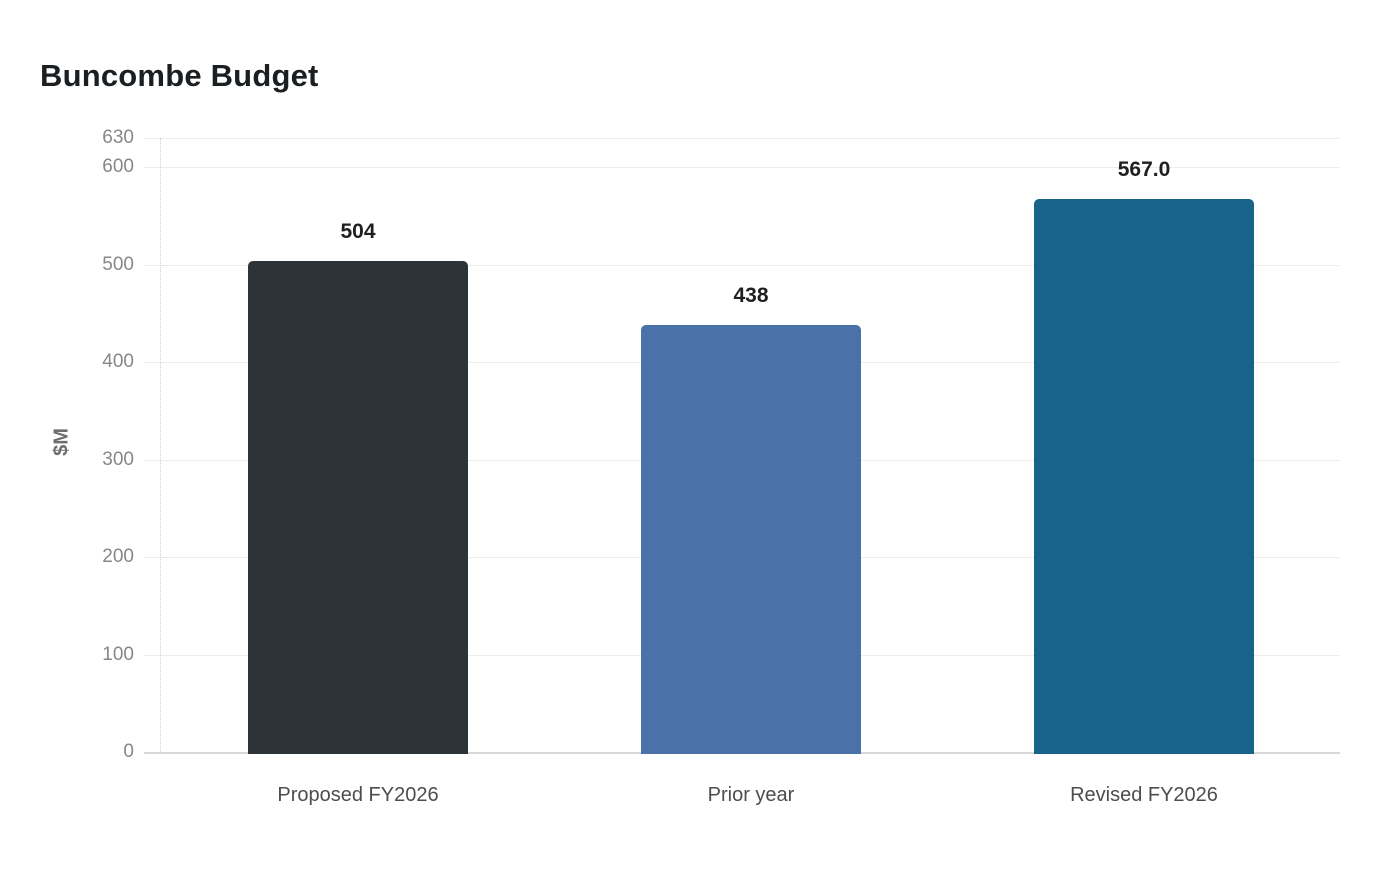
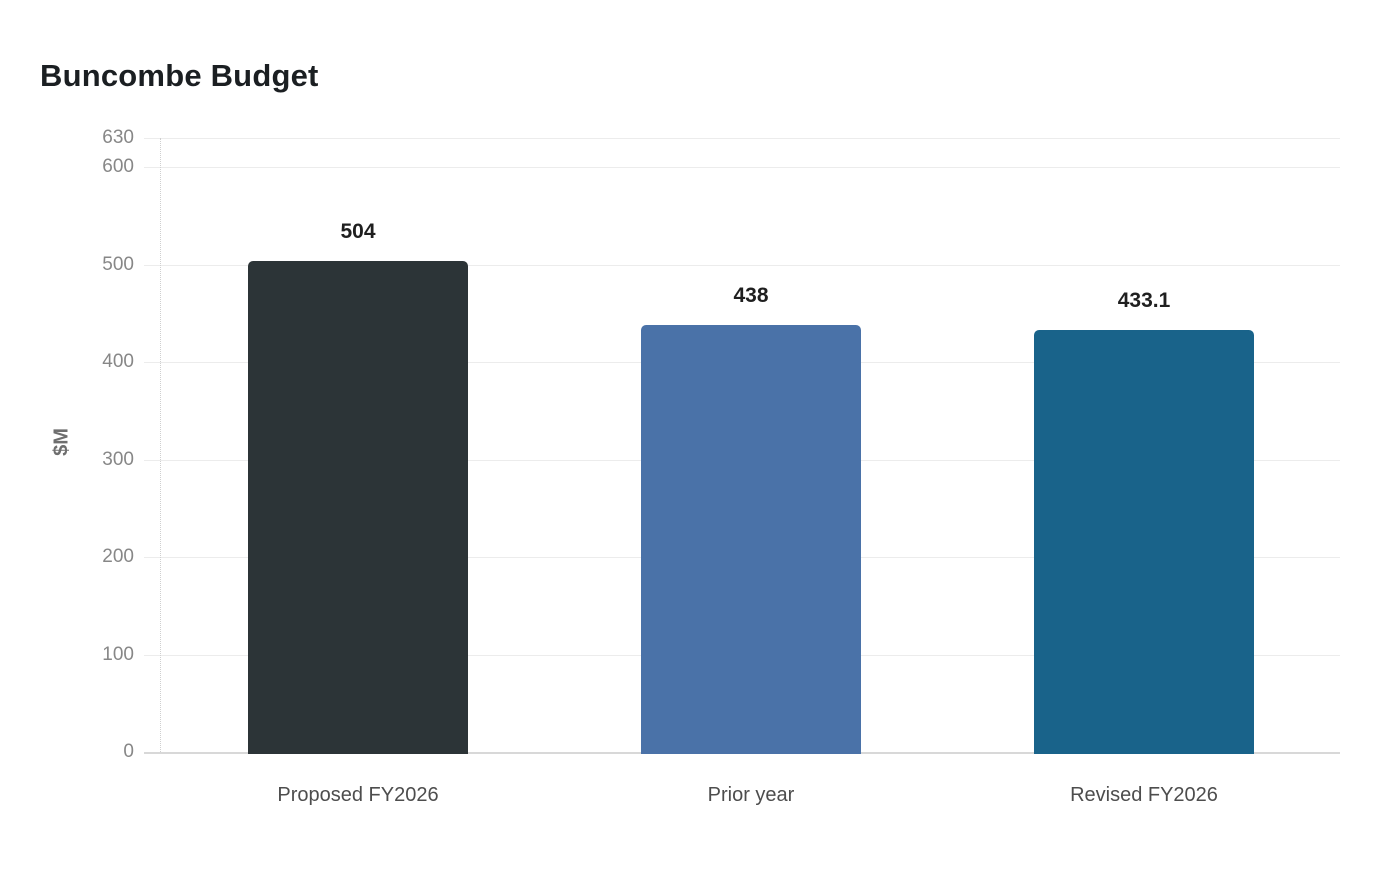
Revised FY2026: 567.0 -> 433.1
